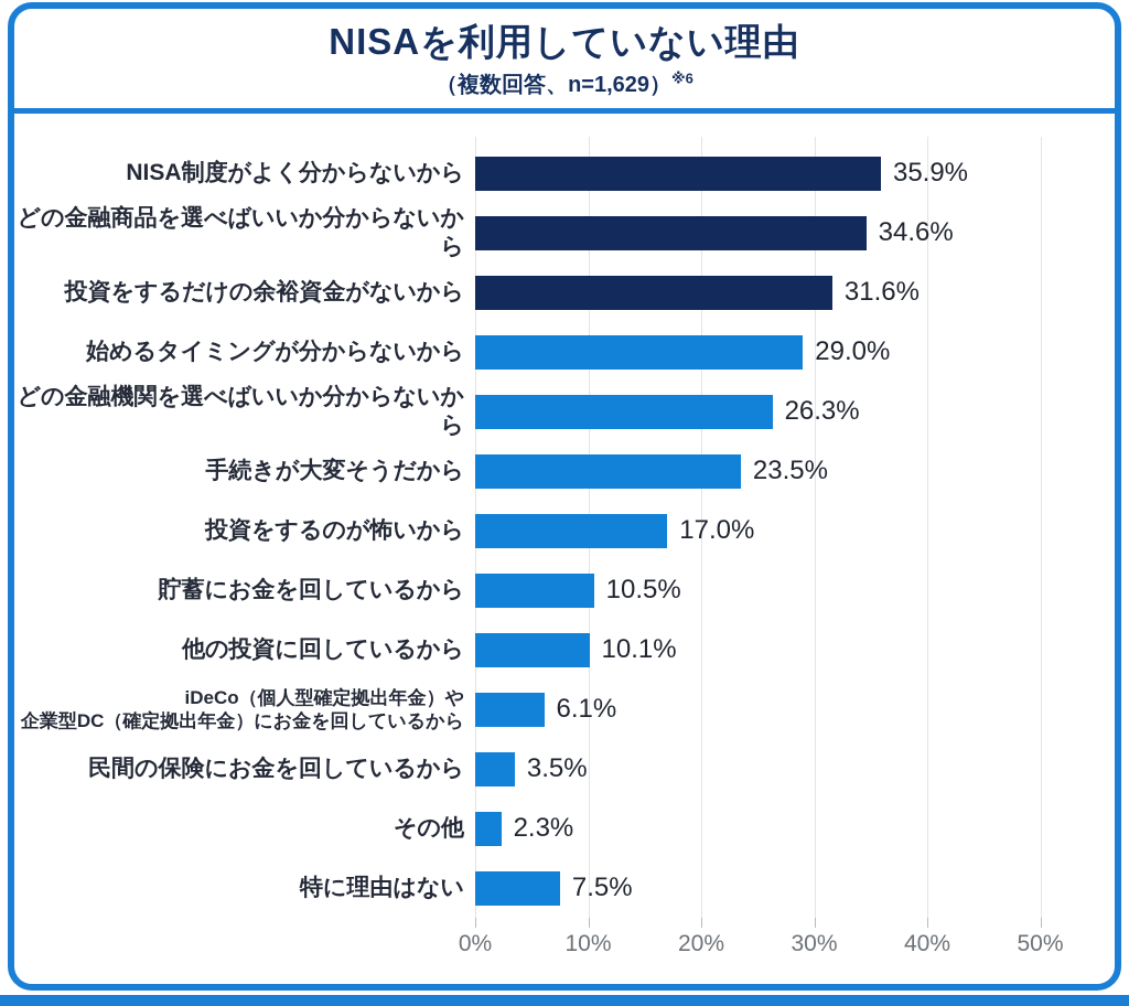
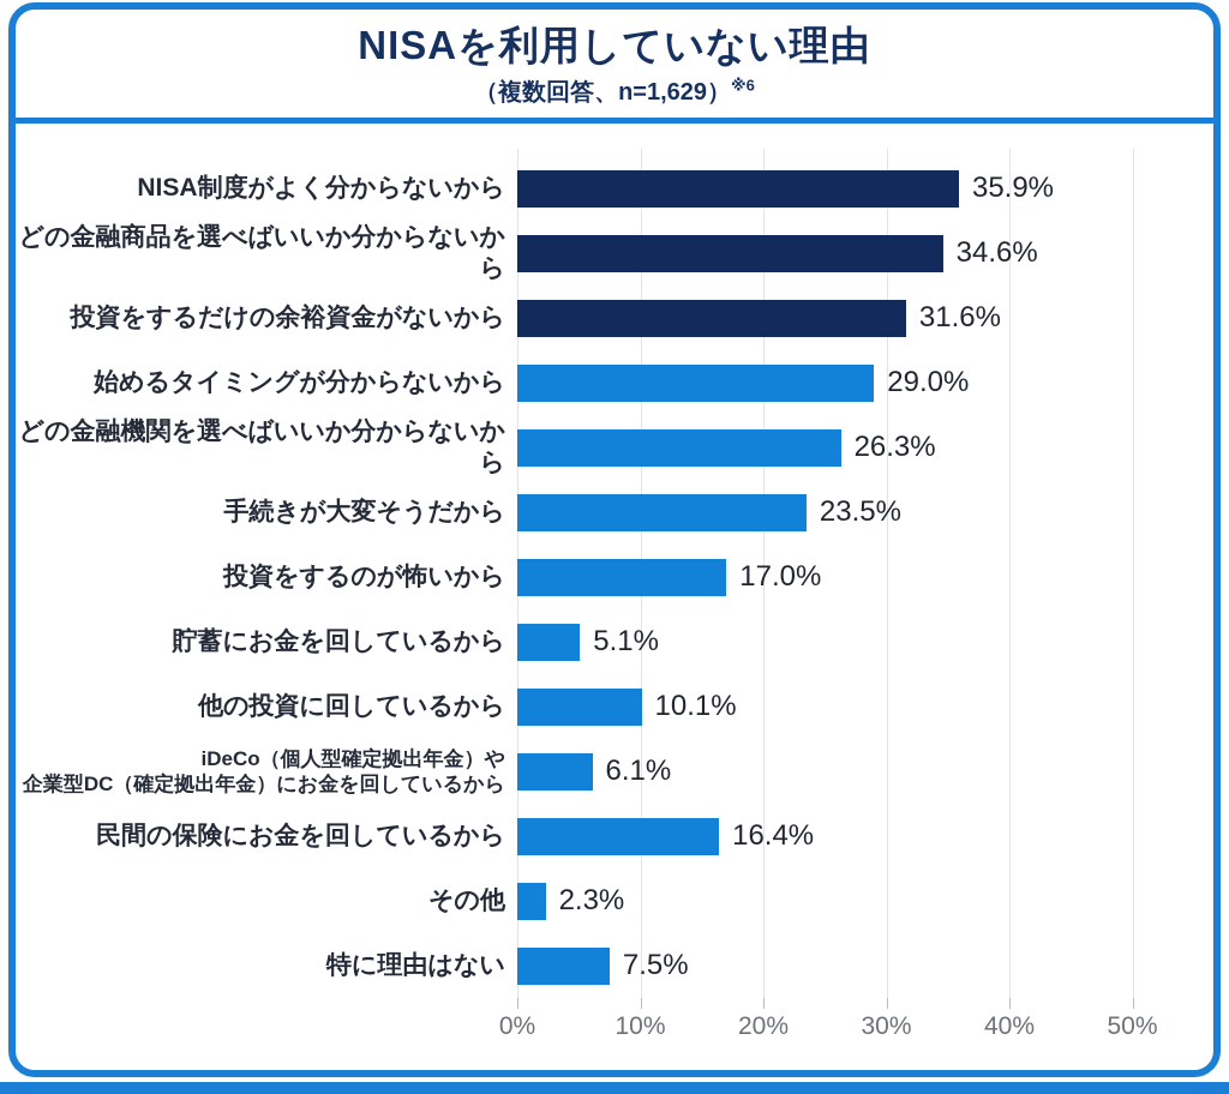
貯蓄にお金を回しているから: 10.5% -> 5.1%
民間の保険にお金を回しているから: 3.5% -> 16.4%
